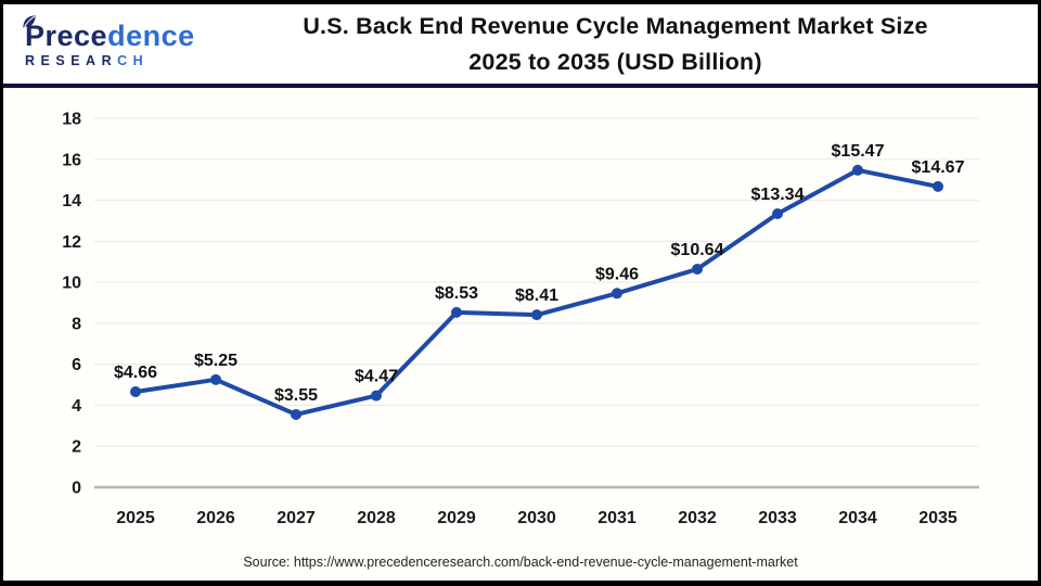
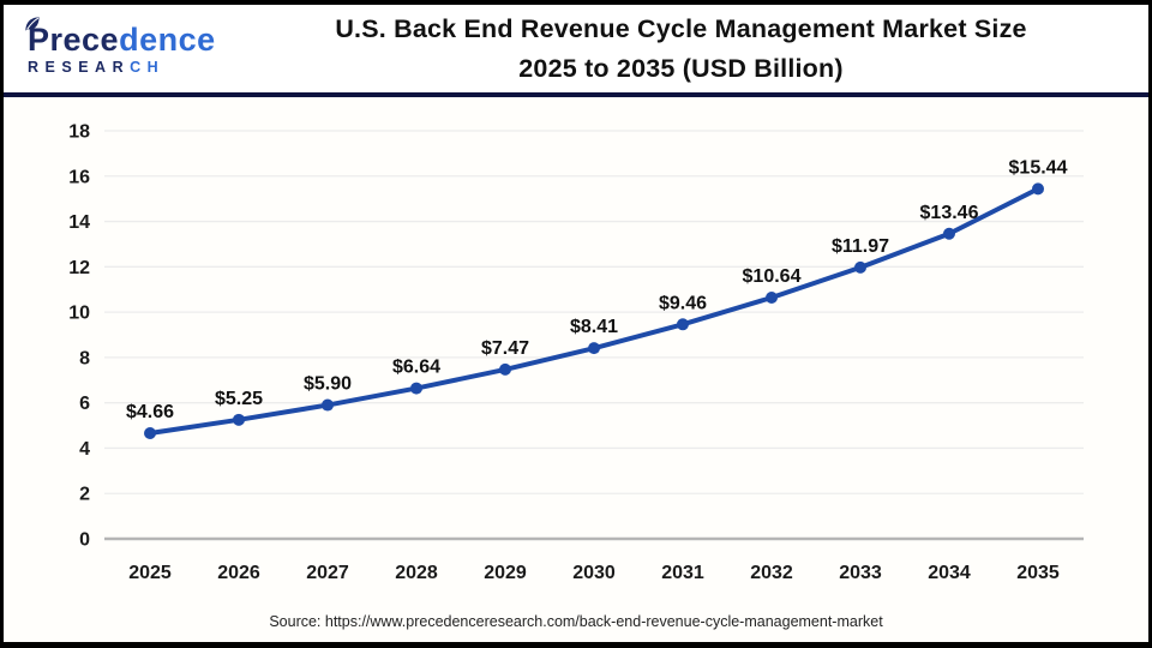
2027: $3.55 -> $5.90
2028: $4.47 -> $6.64
2029: $8.53 -> $7.47
2033: $13.34 -> $11.97
2034: $15.47 -> $13.46
2035: $14.67 -> $15.44
